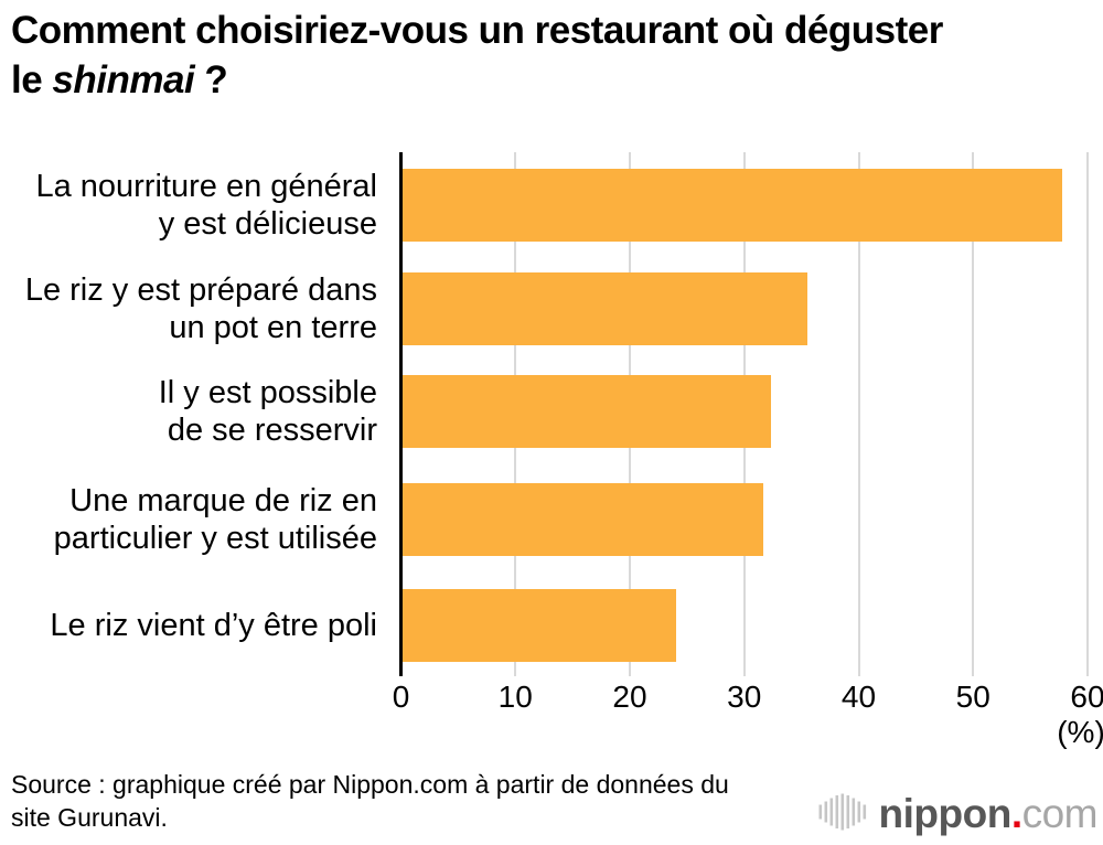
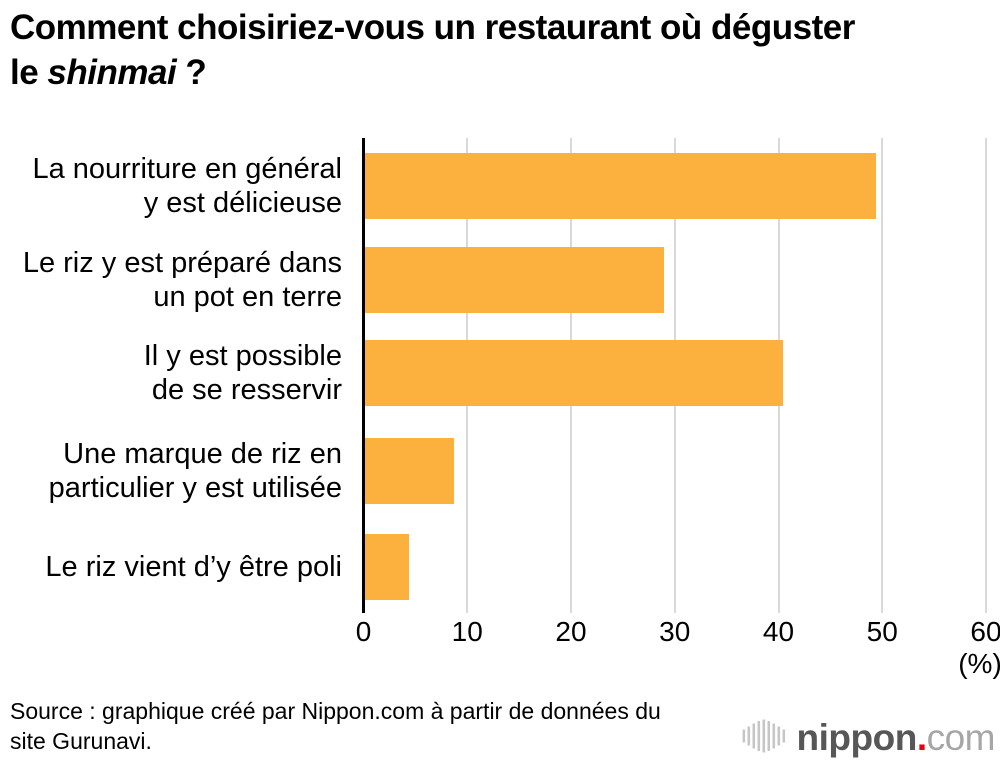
La nourriture en général y est délicieuse: 57.6 -> 49.3
Le riz y est préparé dans un pot en terre: 35.4 -> 28.8
Il y est possible de se resservir: 32.2 -> 40.3
Une marque de riz en particulier y est utilisée: 31.5 -> 8.6
Le riz vient d’y être poli: 23.9 -> 4.2
